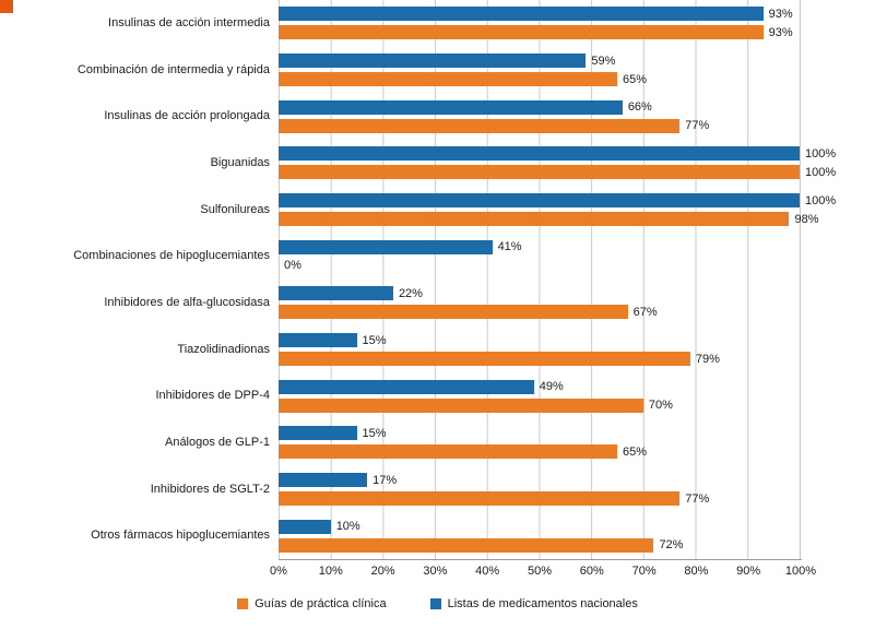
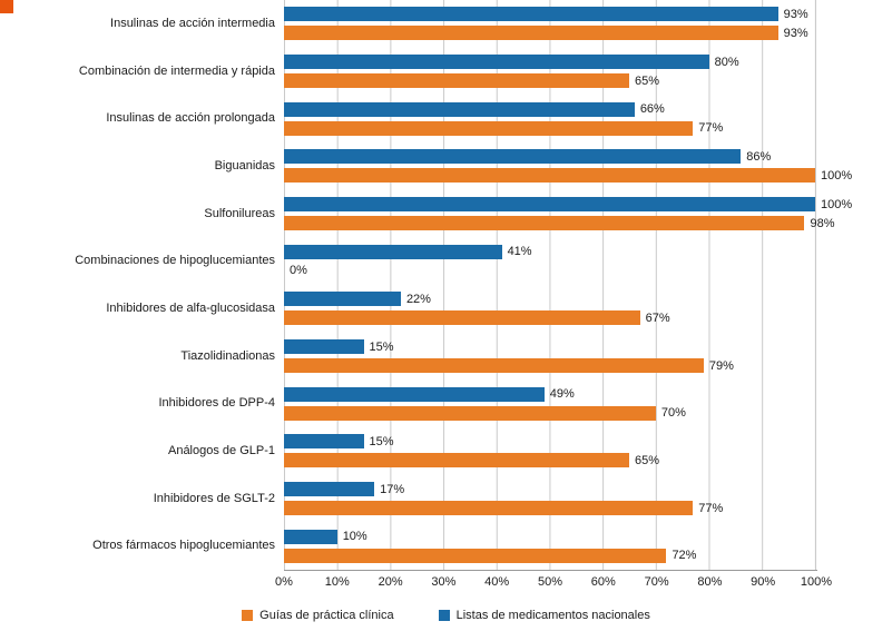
Listas de medicamentos nacionales/Combinación de intermedia y rápida: 59% -> 80%
Listas de medicamentos nacionales/Biguanidas: 100% -> 86%
